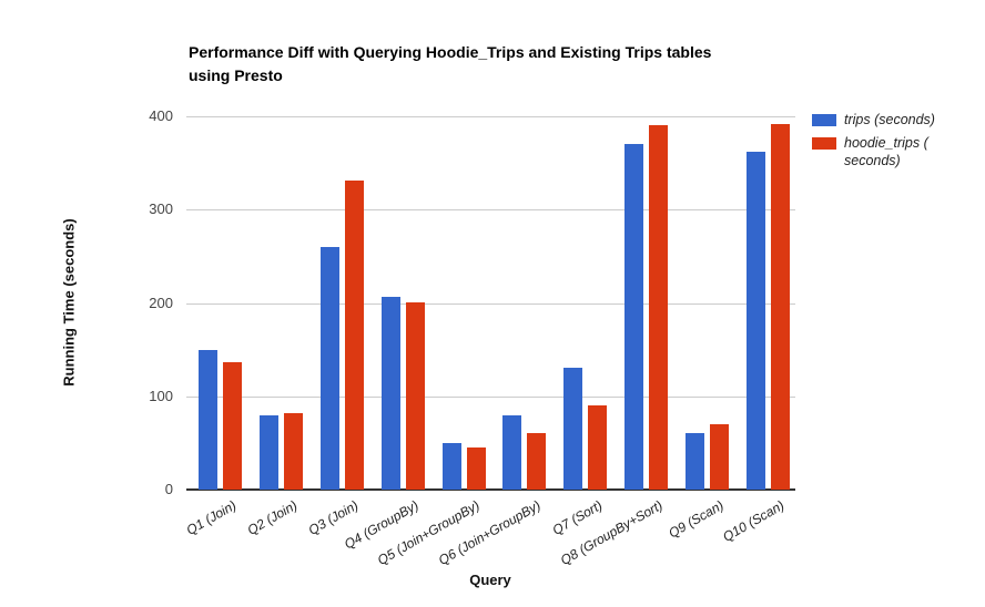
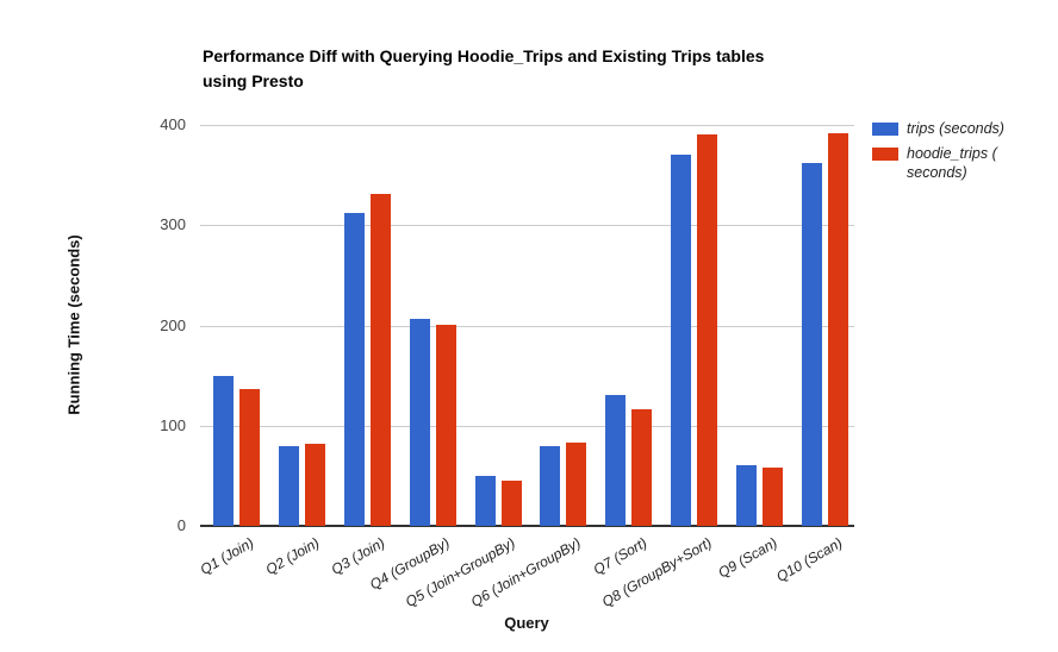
trips (seconds)/Q3 (Join): 260 -> 310
hoodie_trips (seconds)/Q6 (Join+GroupBy): 60 -> 80
hoodie_trips (seconds)/Q7 (Sort): 90 -> 120
hoodie_trips (seconds)/Q9 (Scan): 70 -> 60
